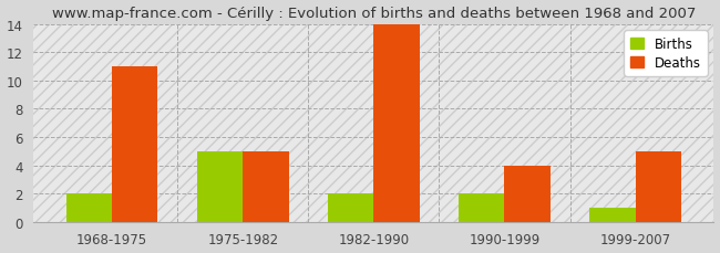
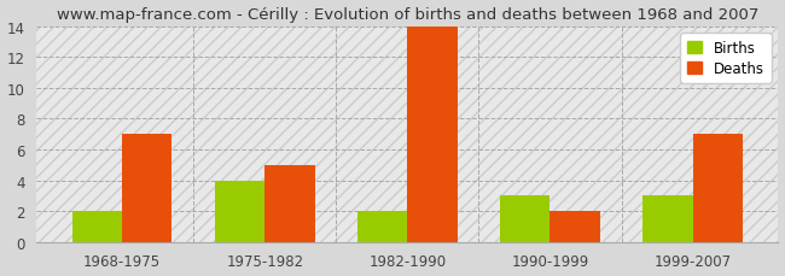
Deaths/1968-1975: 11 -> 7
Births/1975-1982: 5 -> 4
Births/1990-1999: 2 -> 3
Deaths/1990-1999: 4 -> 2
Births/1999-2007: 1 -> 3
Deaths/1999-2007: 5 -> 7
